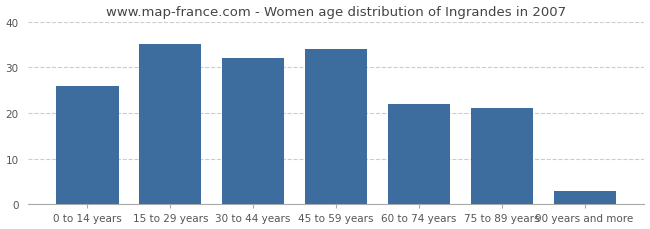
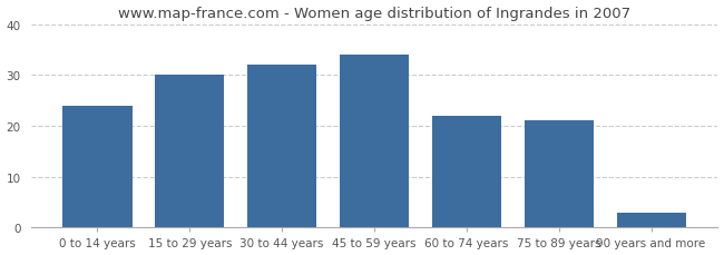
0 to 14 years: 26 -> 24
15 to 29 years: 35 -> 30
